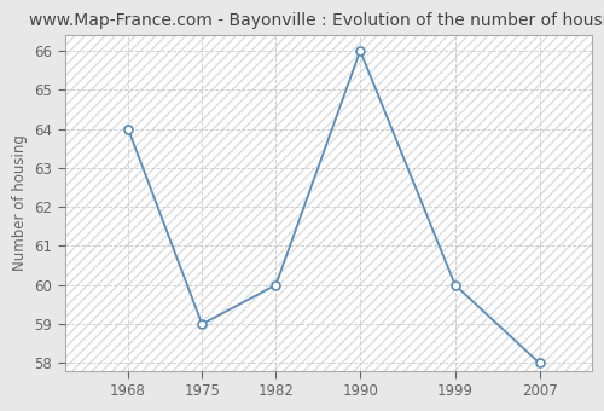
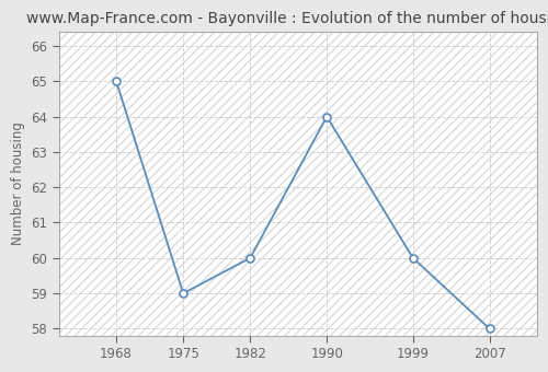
1968: 64 -> 65
1990: 66 -> 64
